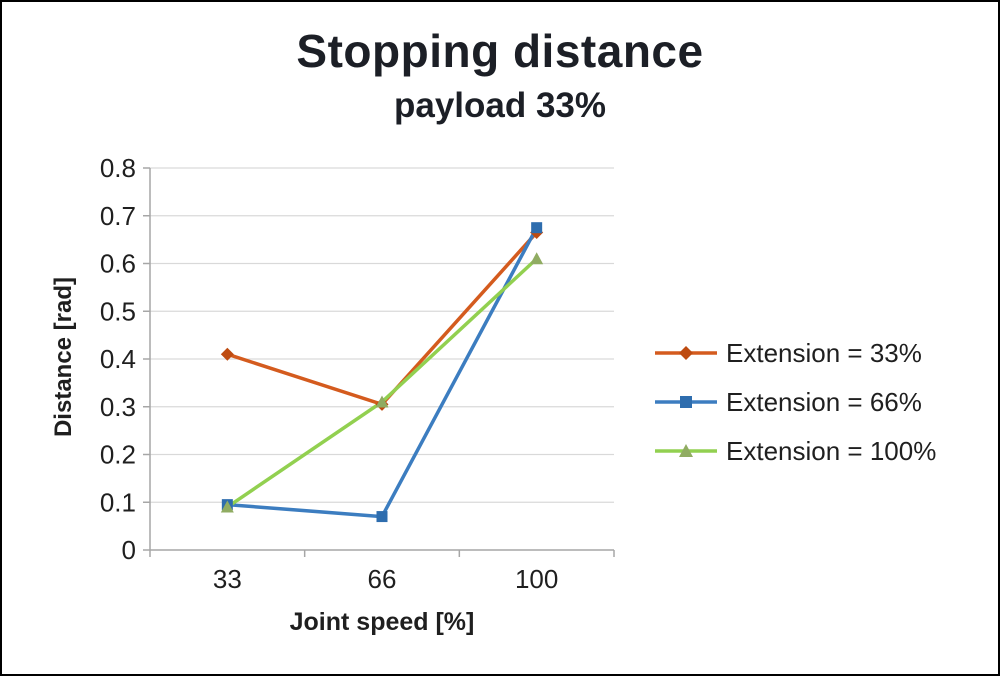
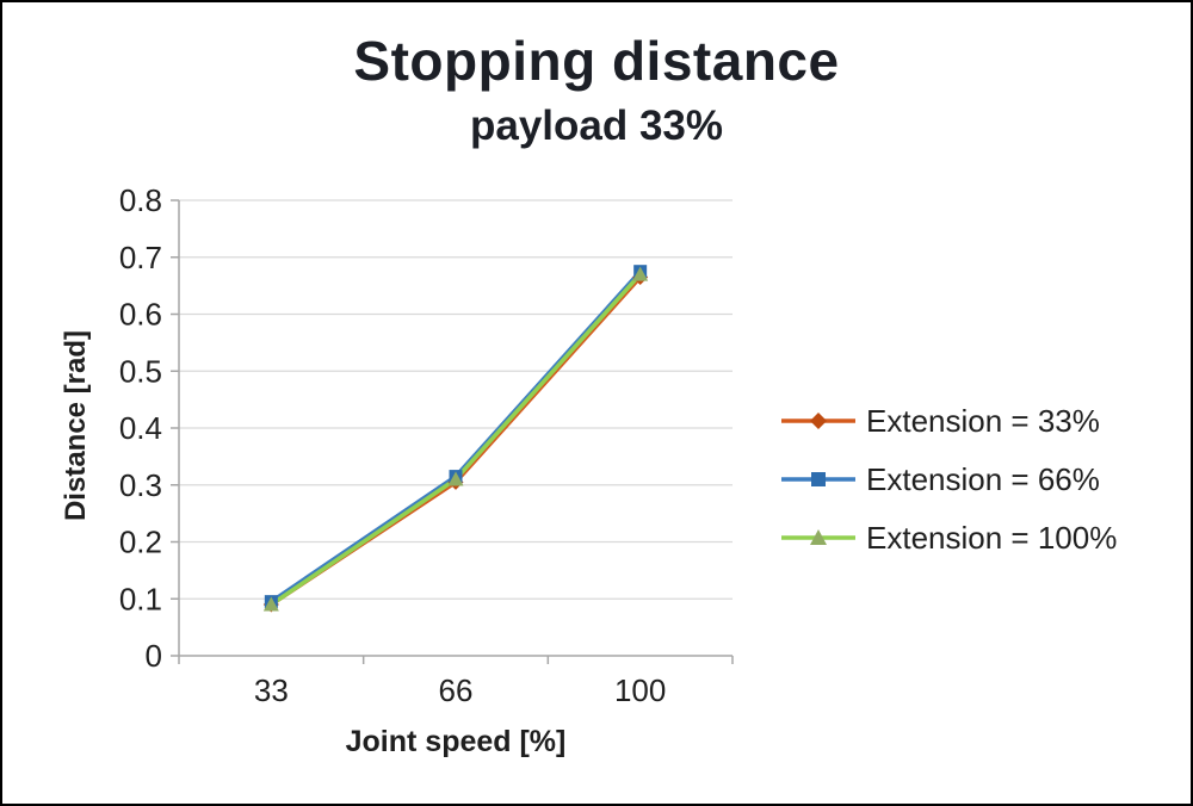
Extension = 33%/33: 0.41 -> 0.09
Extension = 66%/66: 0.07 -> 0.32
Extension = 100%/100: 0.61 -> 0.67
